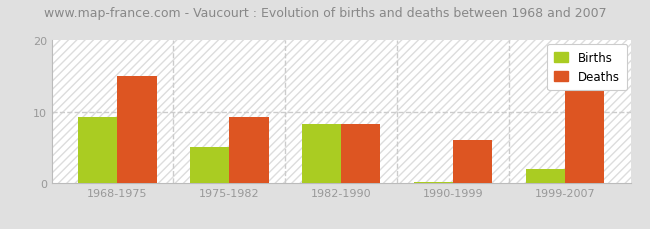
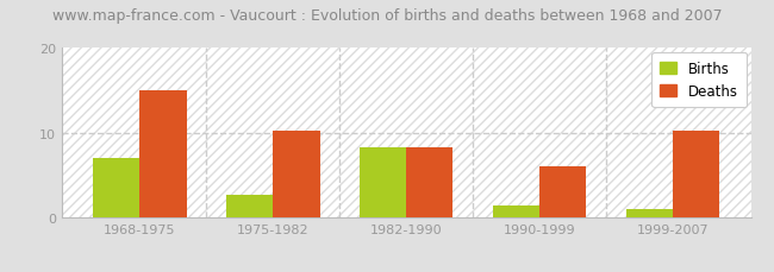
Births/1968-1975: 9.3 -> 7.0
Births/1975-1982: 5.0 -> 2.6
Deaths/1975-1982: 9.3 -> 10.2
Births/1990-1999: 0.2 -> 1.4
Births/1999-2007: 2.0 -> 1.0
Deaths/1999-2007: 13.0 -> 10.2
